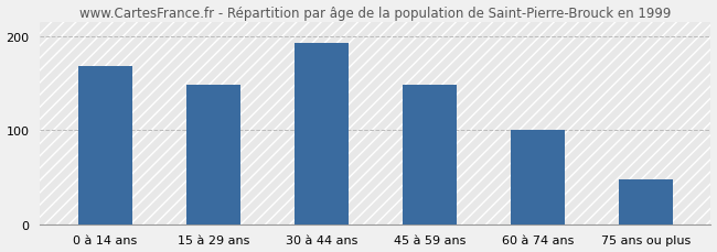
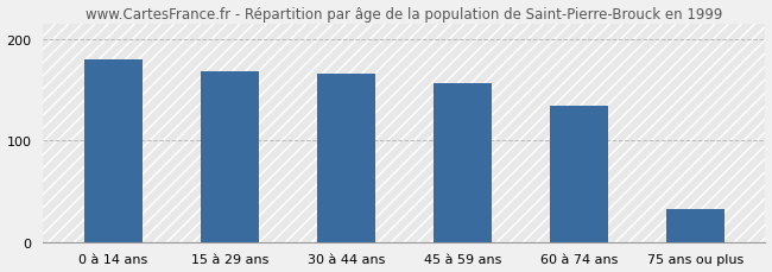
0 à 14 ans: 168 -> 180
15 à 29 ans: 148 -> 168
30 à 44 ans: 193 -> 166
45 à 59 ans: 148 -> 156
60 à 74 ans: 100 -> 134
75 ans ou plus: 48 -> 32
